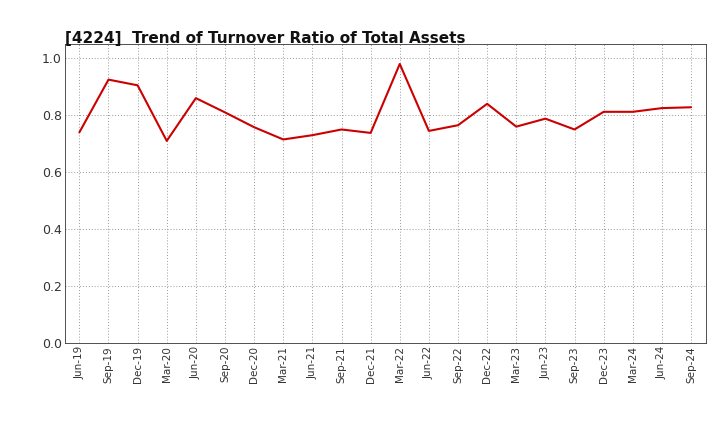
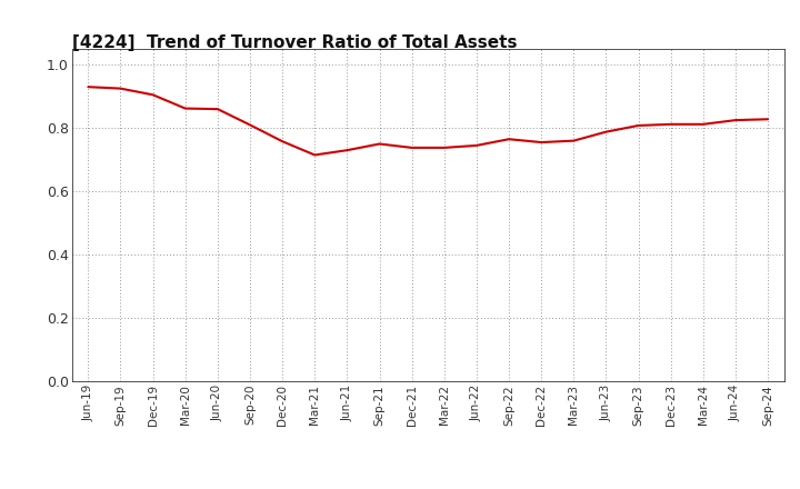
Jun-19: 0.740 -> 0.930
Mar-20: 0.710 -> 0.862
Mar-22: 0.980 -> 0.738
Dec-22: 0.840 -> 0.755
Sep-23: 0.750 -> 0.808
